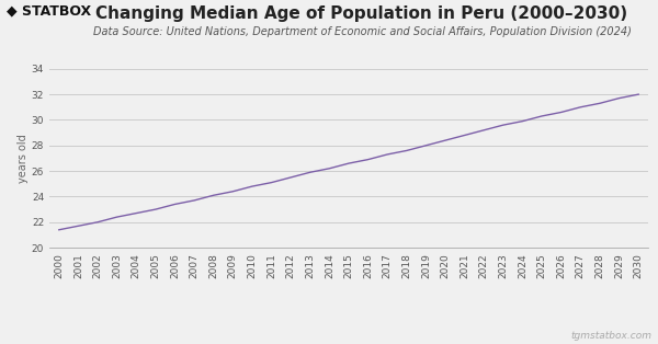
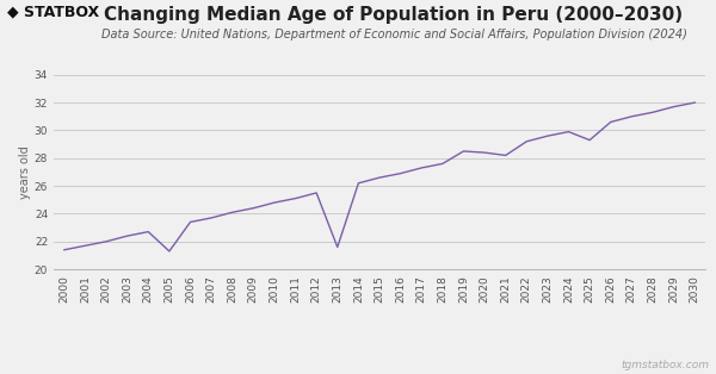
2005: 23.0 -> 21.3
2013: 25.9 -> 21.6
2019: 28.0 -> 28.5
2021: 28.8 -> 28.2
2025: 30.3 -> 29.3
